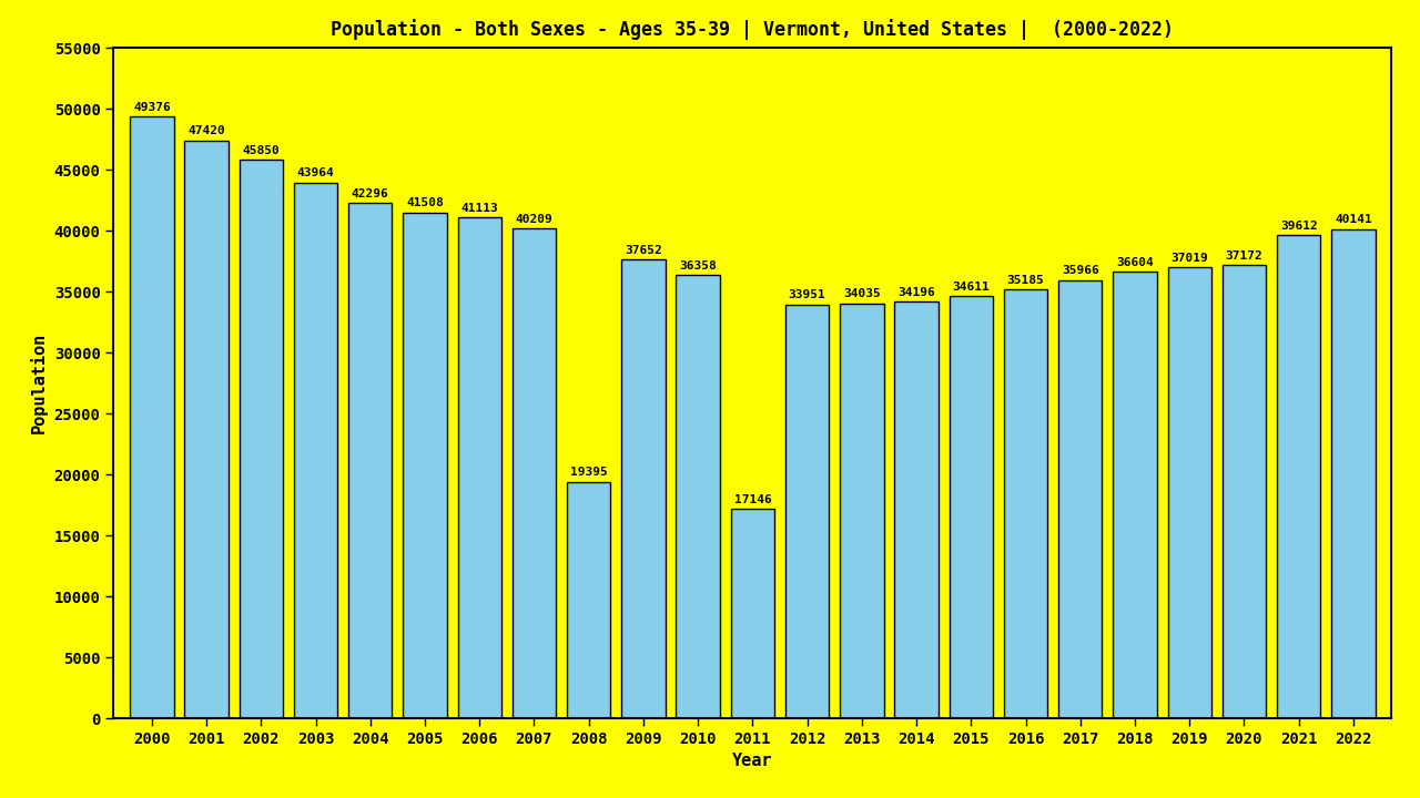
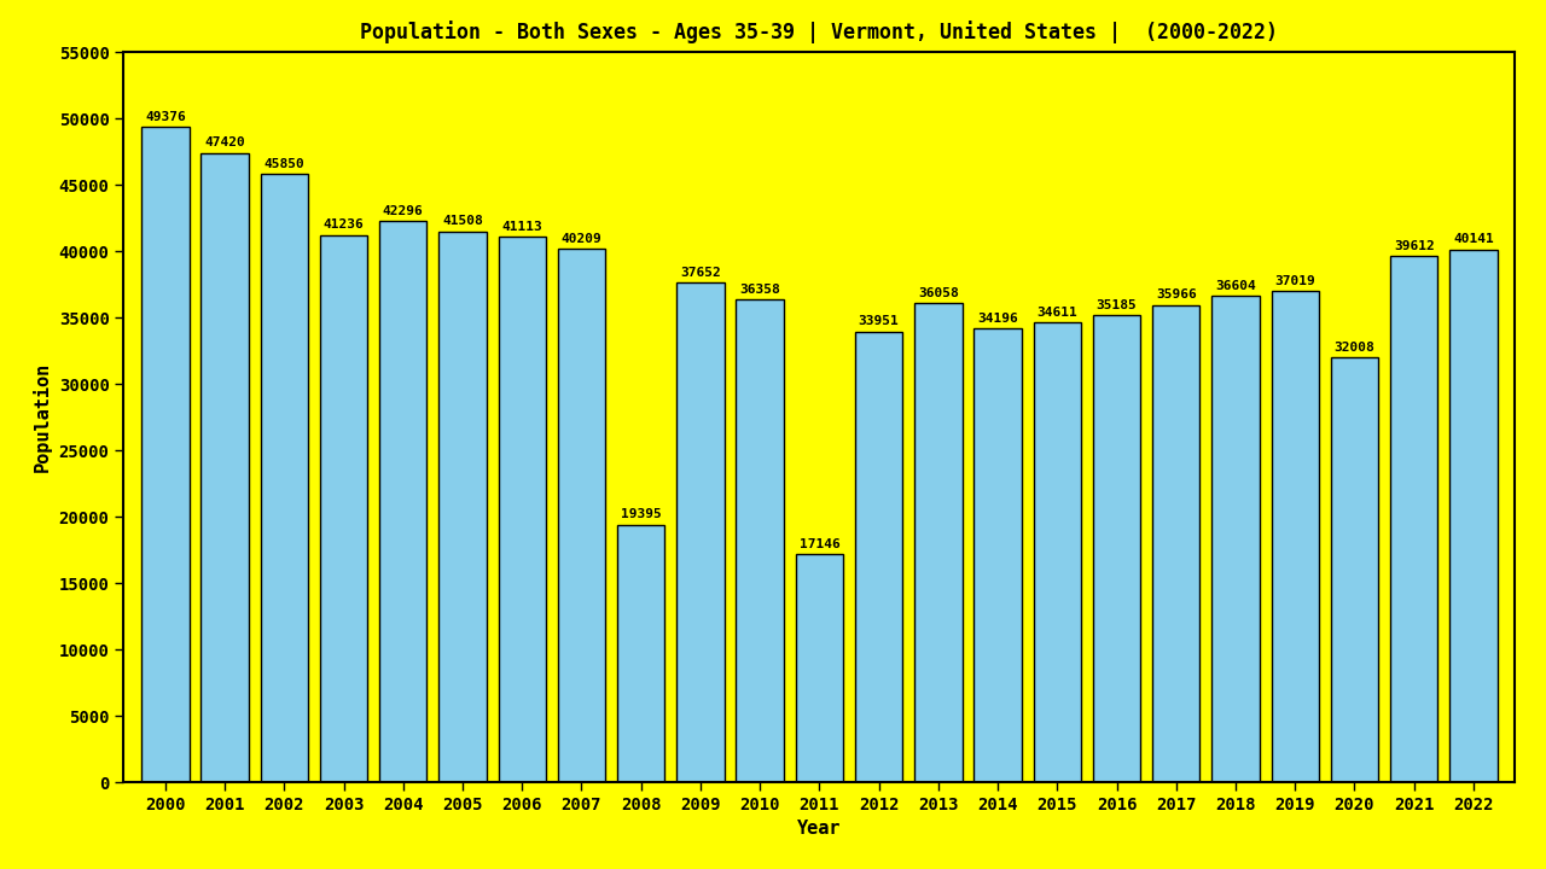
2003: 43964 -> 41236
2013: 34035 -> 36058
2020: 37172 -> 32008
